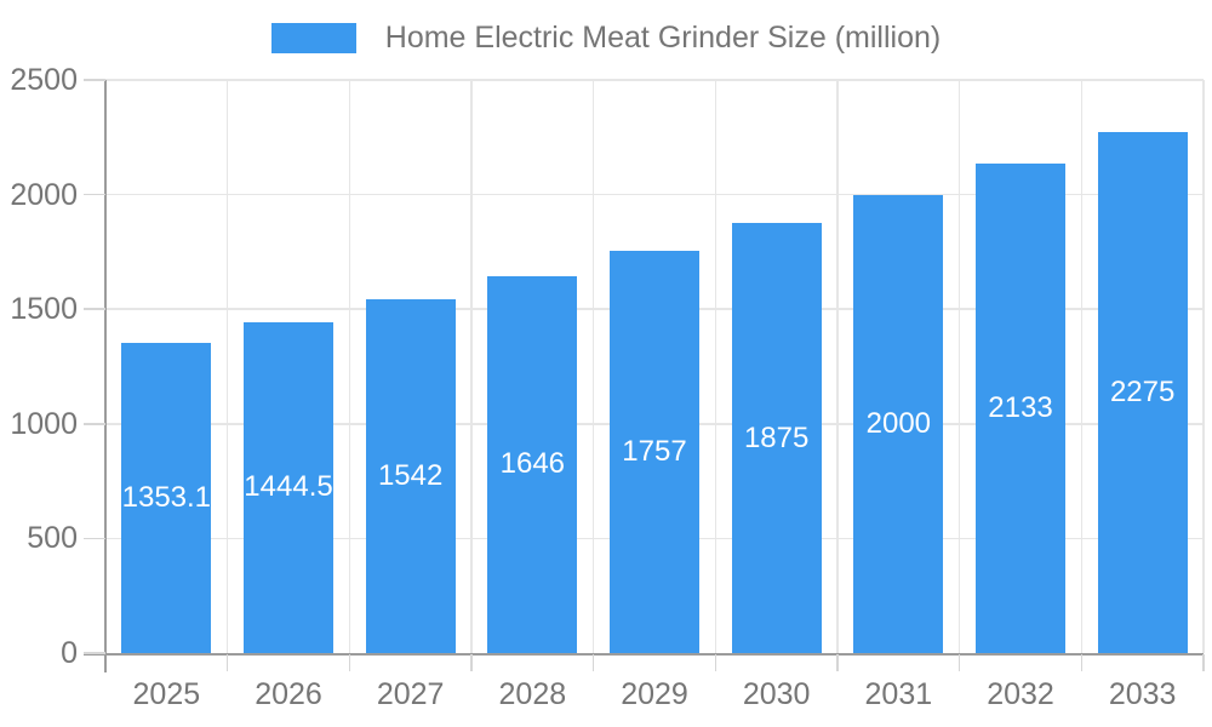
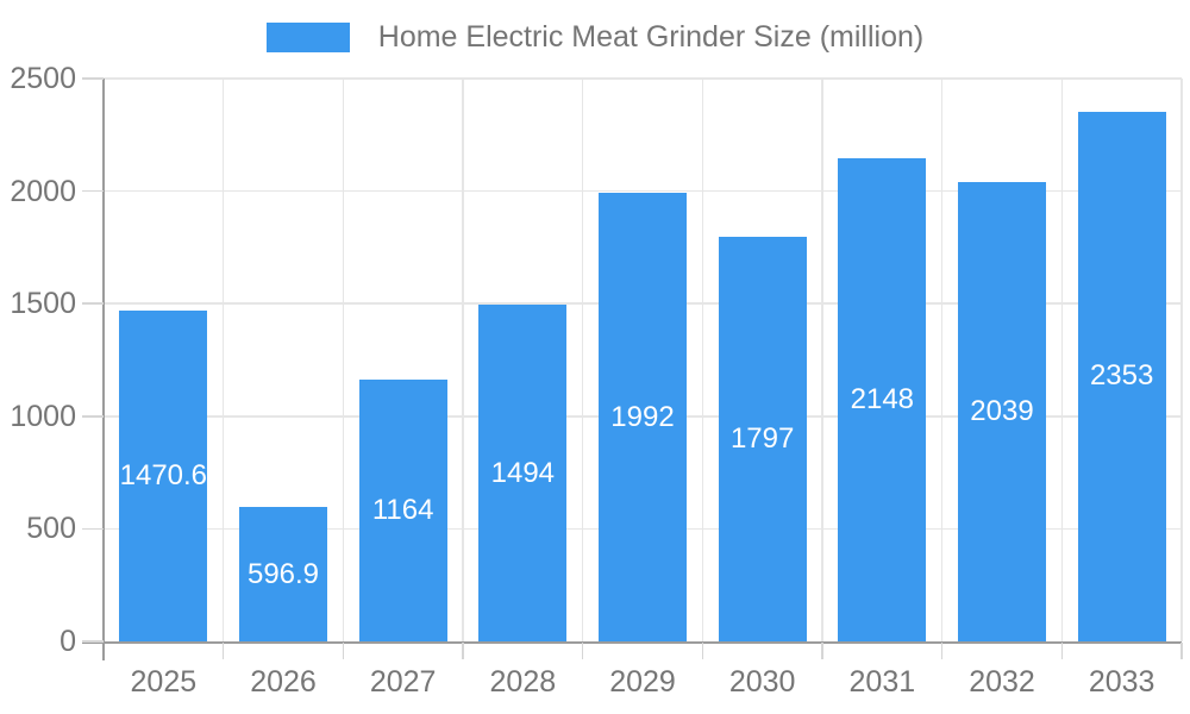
2025: 1353.1 -> 1470.6
2026: 1444.5 -> 596.9
2027: 1542 -> 1164
2028: 1646 -> 1494
2029: 1757 -> 1992
2030: 1875 -> 1797
2031: 2000 -> 2148
2032: 2133 -> 2039
2033: 2275 -> 2353
